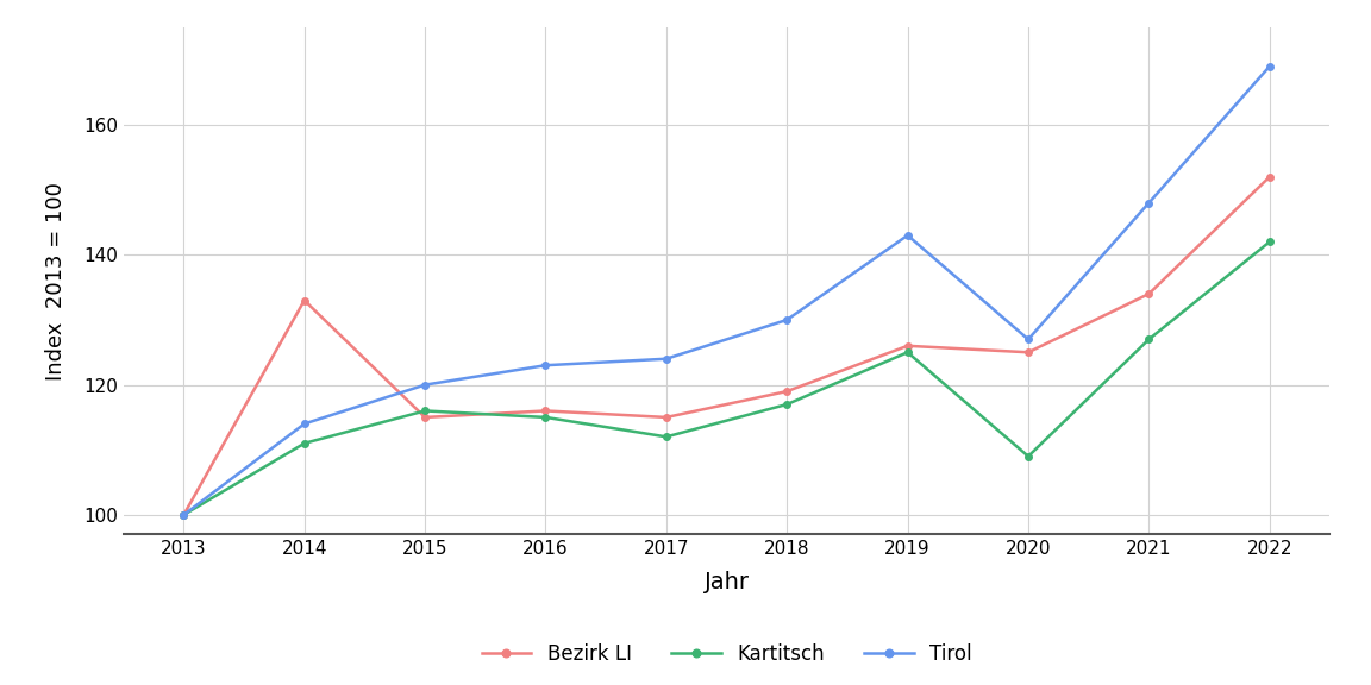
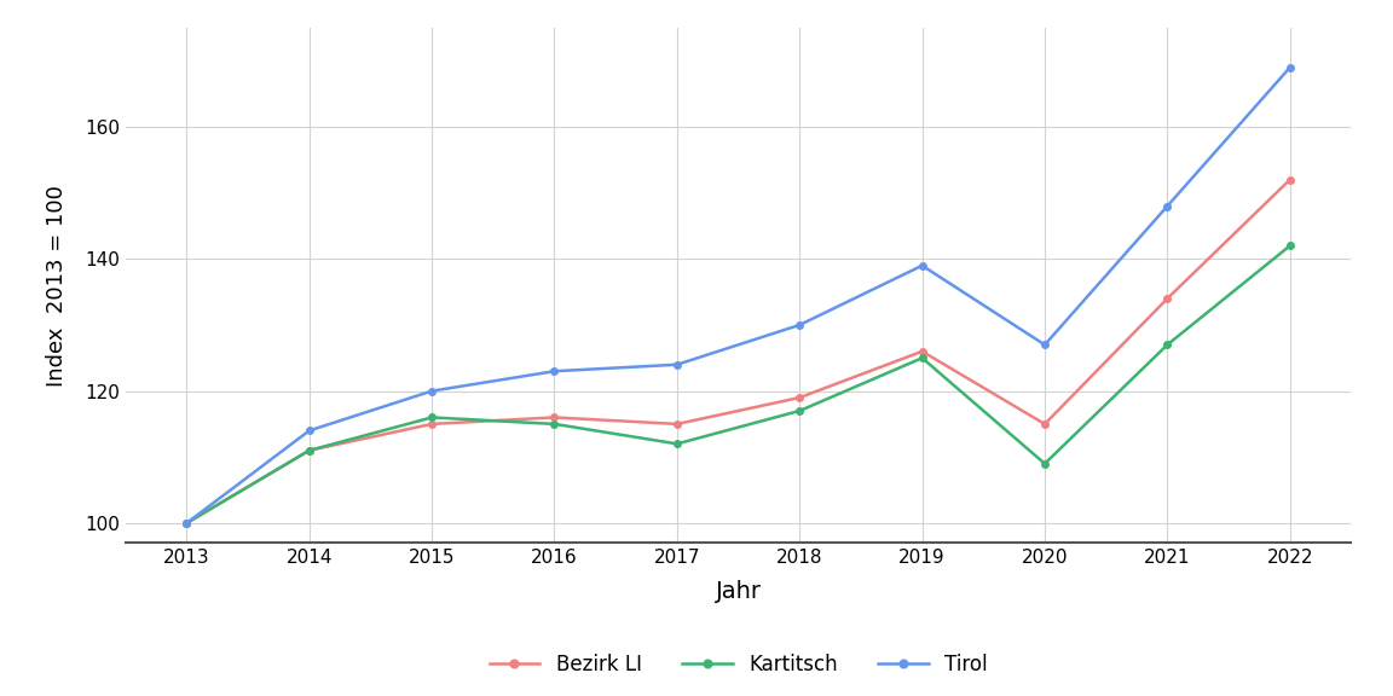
Bezirk LI/2014: 133 -> 111
Tirol/2019: 143 -> 139
Bezirk LI/2020: 125 -> 115
